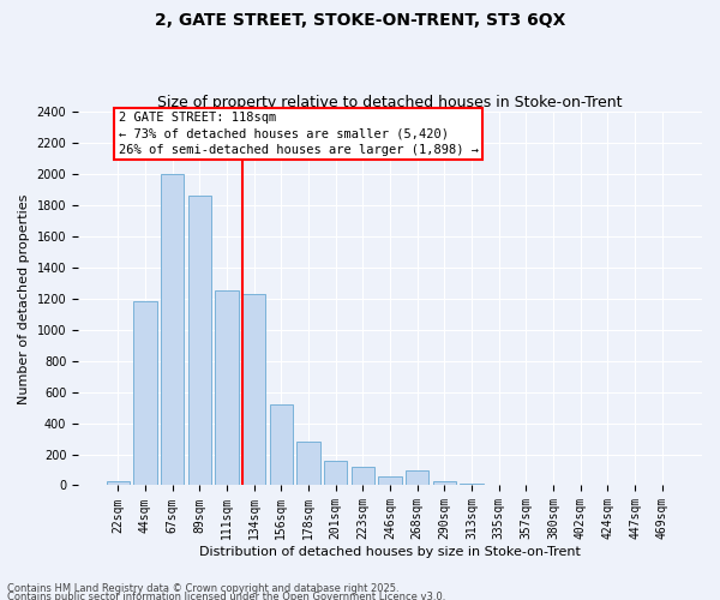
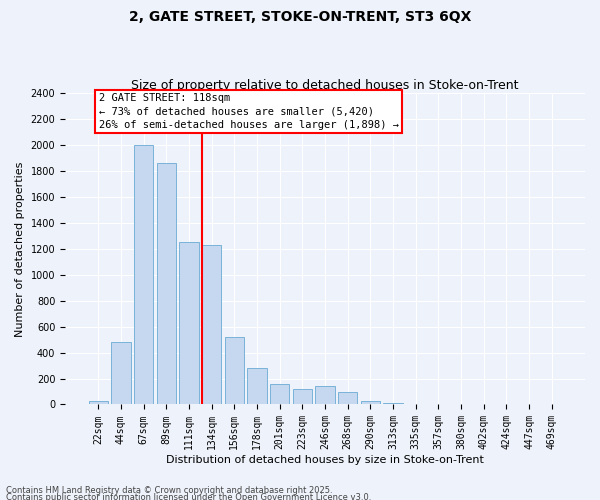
44sqm: 1180 -> 480
246sqm: 60 -> 140
